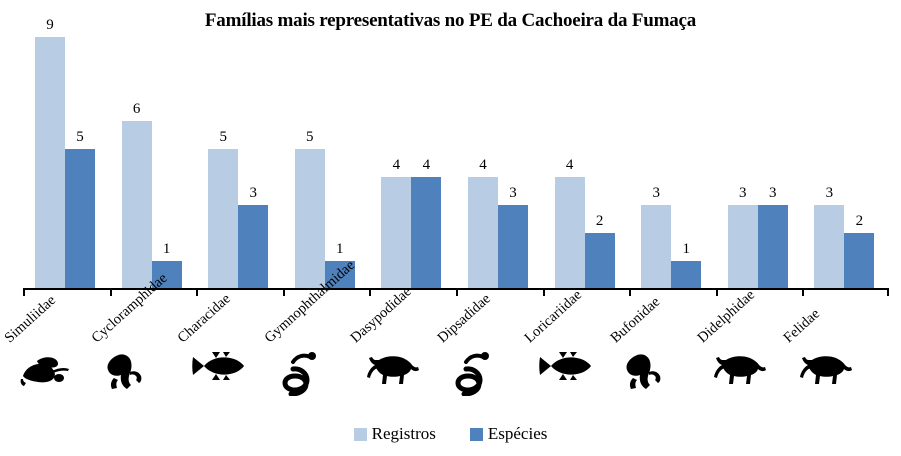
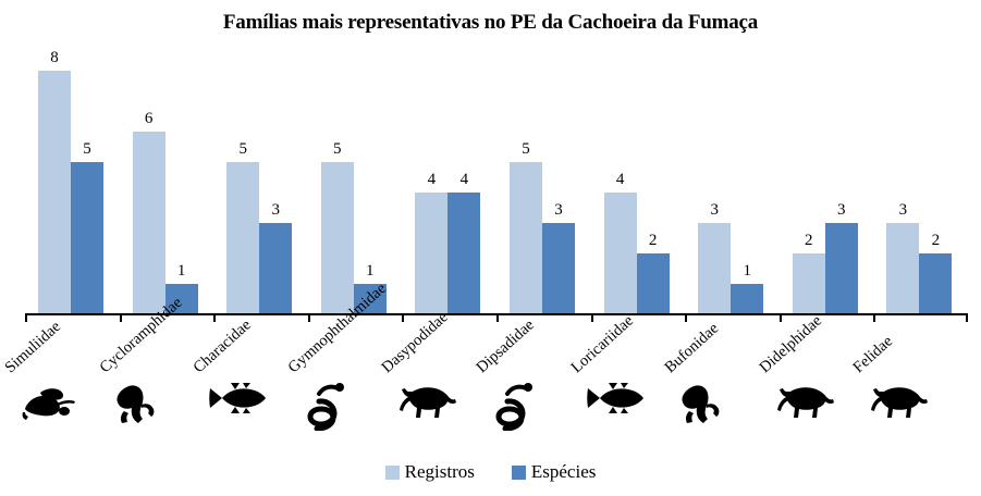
Registros/Simuliidae: 9 -> 8
Registros/Dipsadidae: 4 -> 5
Registros/Didelphidae: 3 -> 2
